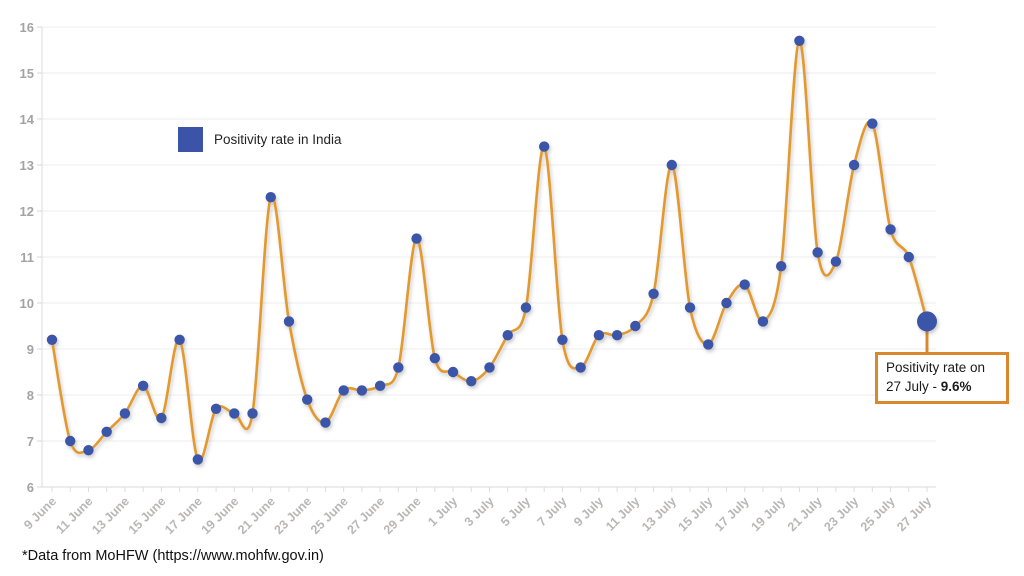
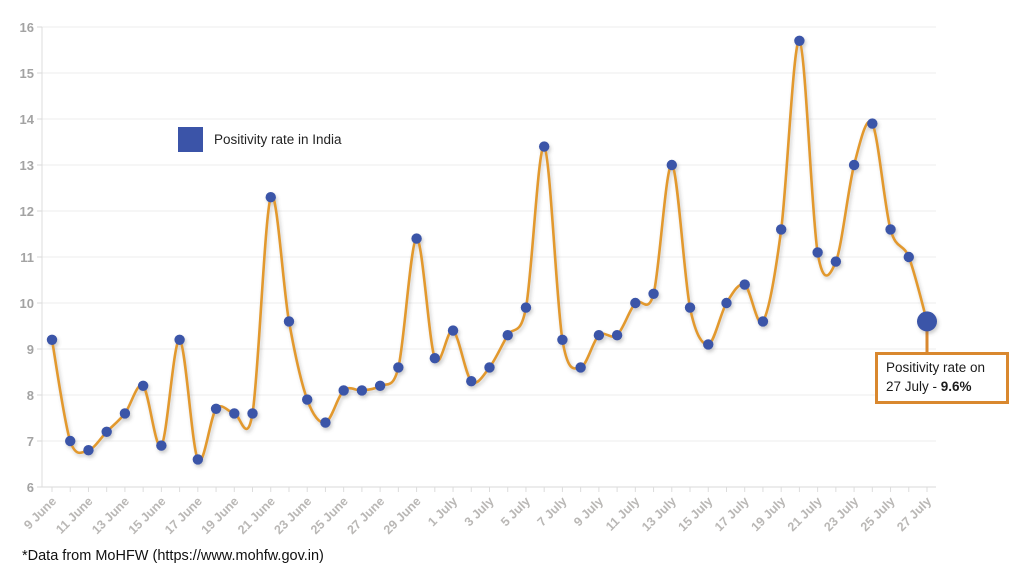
15 June: 7.5 -> 6.9
1 July: 8.5 -> 9.4
11 July: 9.5 -> 10.0
19 July: 10.8 -> 11.6
